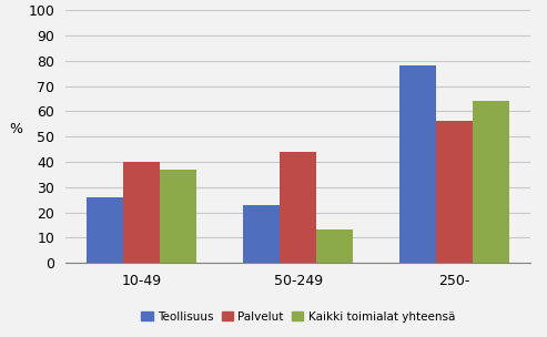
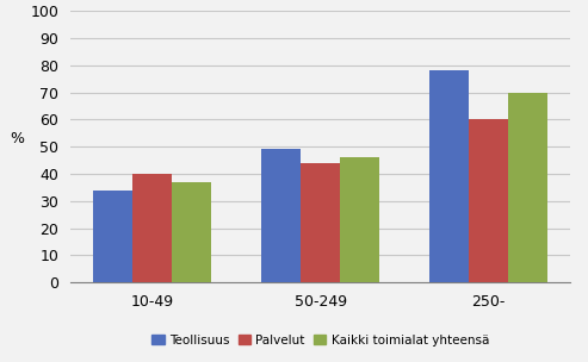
Teollisuus/10-49: 26 -> 34
Teollisuus/50-249: 23 -> 49
Kaikki toimialat yhteensä/50-249: 13 -> 46
Palvelut/250-: 56 -> 60
Kaikki toimialat yhteensä/250-: 64 -> 70
